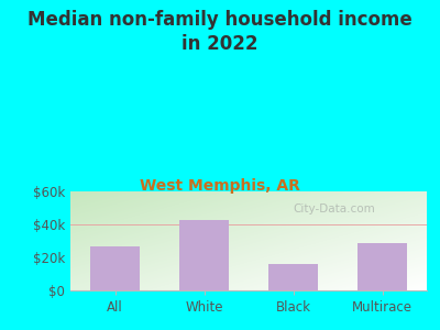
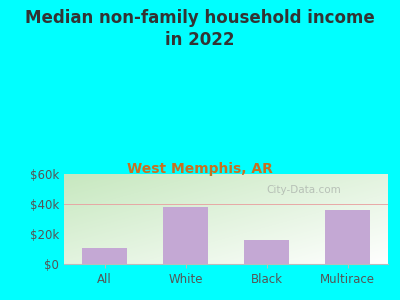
All: $27k -> $11k
White: $42k -> $38k
Multirace: $29k -> $36k
